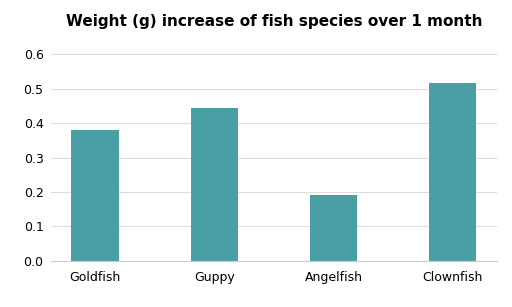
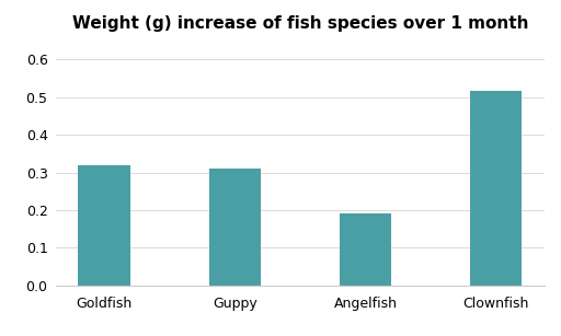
Goldfish: 0.380 -> 0.320
Guppy: 0.445 -> 0.310
